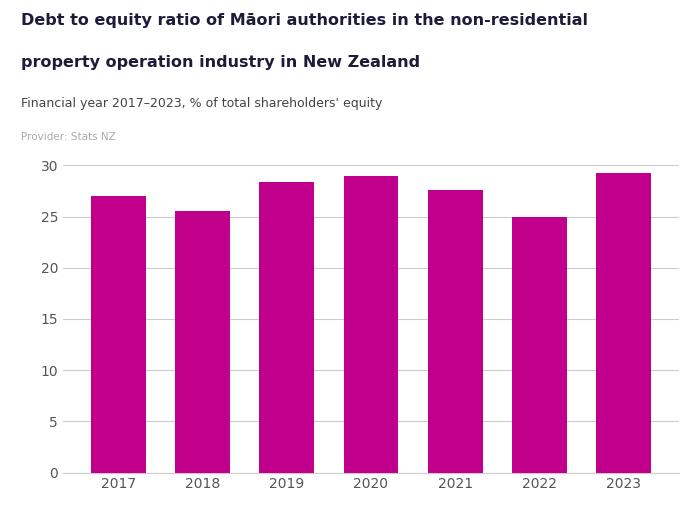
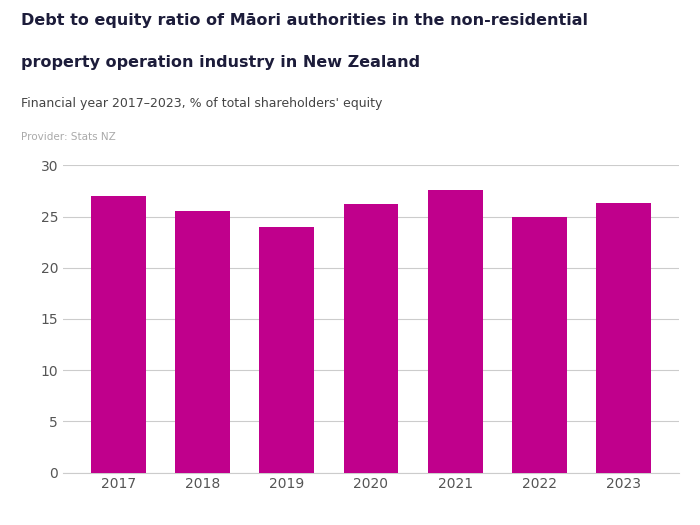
2019: 28.4 -> 24.0
2020: 29.0 -> 26.2
2023: 29.3 -> 26.3
